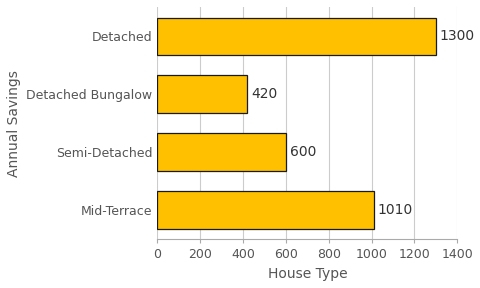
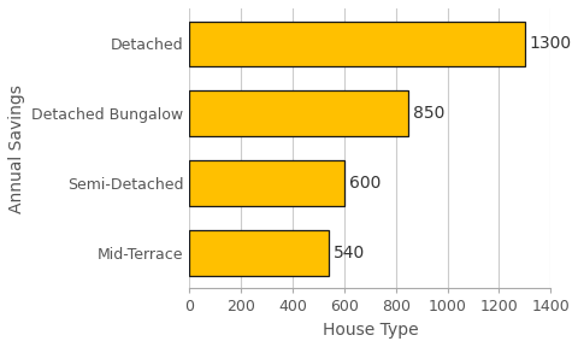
Detached Bungalow: 420 -> 850
Mid-Terrace: 1010 -> 540
